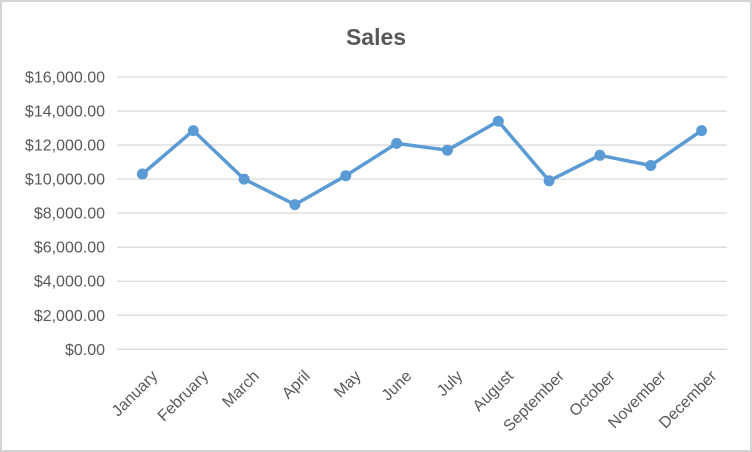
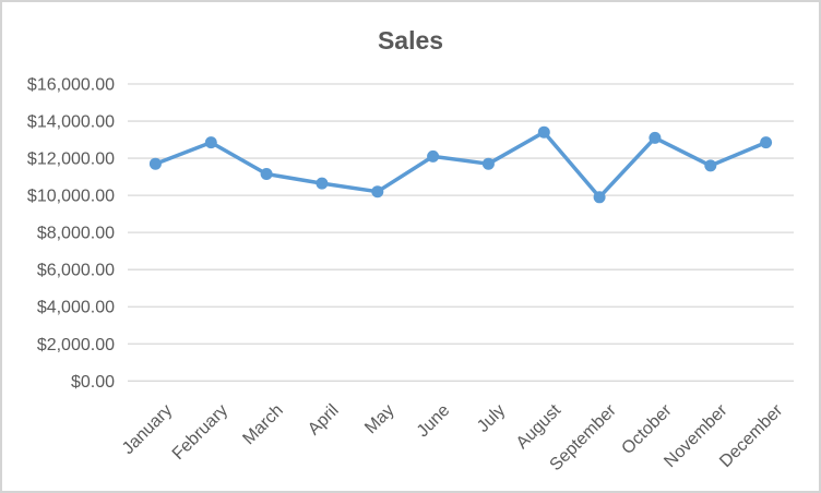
January: $10300 -> $11700
March: $10000 -> $11200
April: $8500 -> $10600
October: $11400 -> $13100
November: $10800 -> $11600
